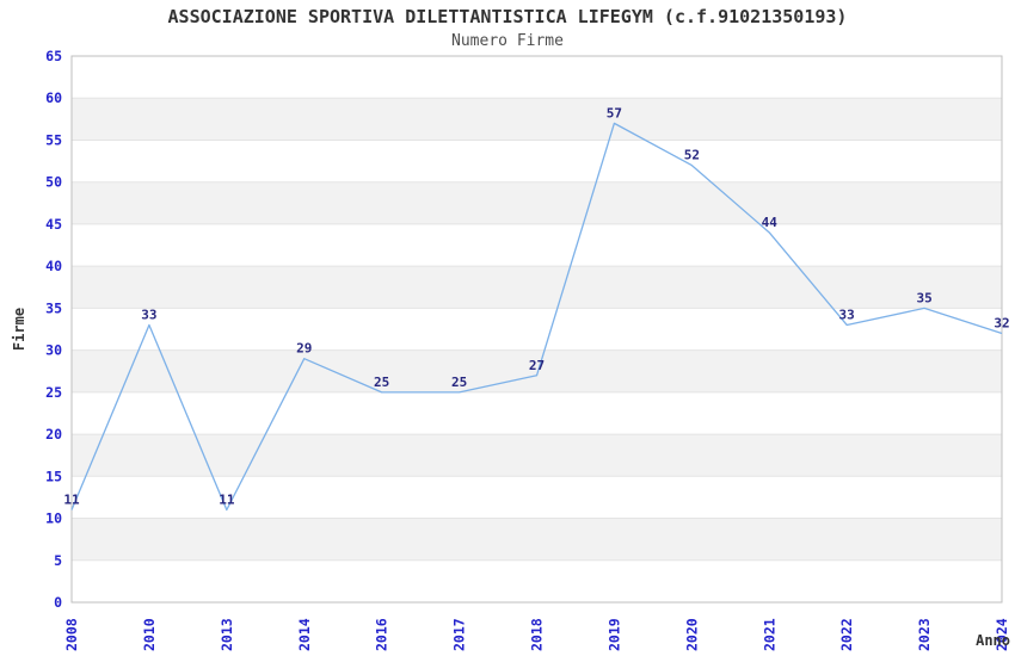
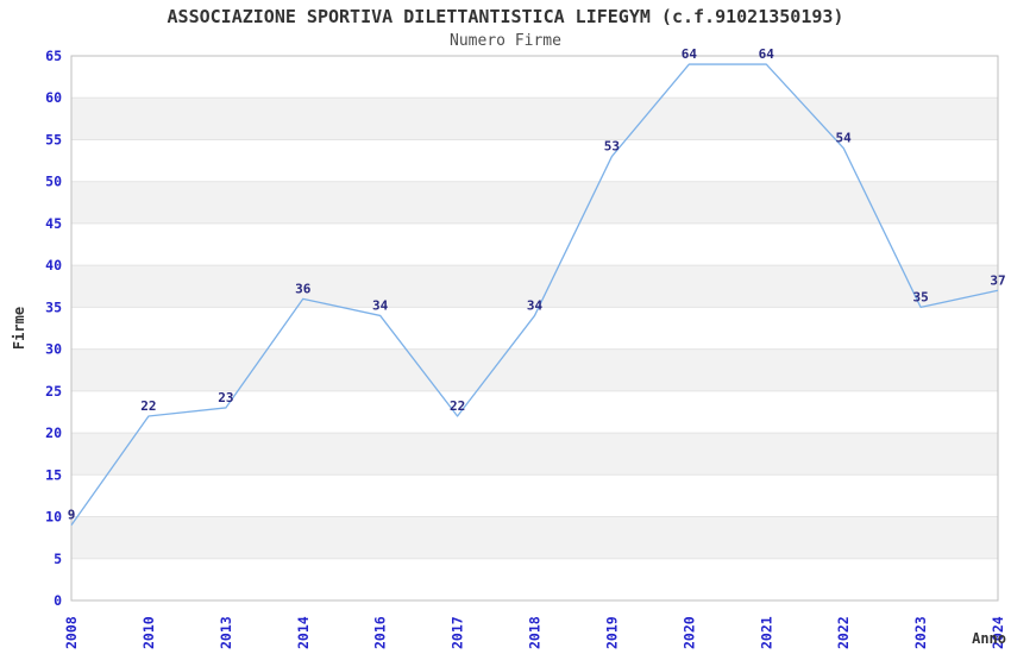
2008: 11 -> 9
2010: 33 -> 22
2013: 11 -> 23
2014: 29 -> 36
2016: 25 -> 34
2017: 25 -> 22
2018: 27 -> 34
2019: 57 -> 53
2020: 52 -> 64
2021: 44 -> 64
2022: 33 -> 54
2024: 32 -> 37
